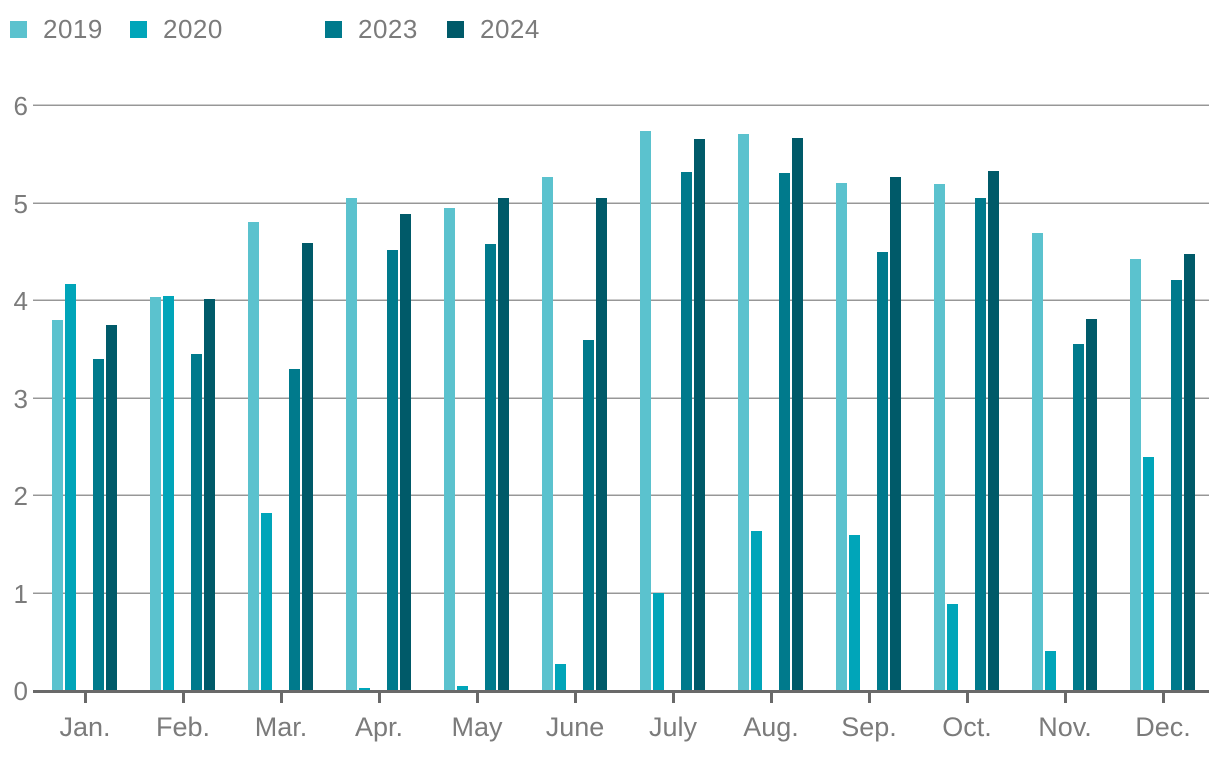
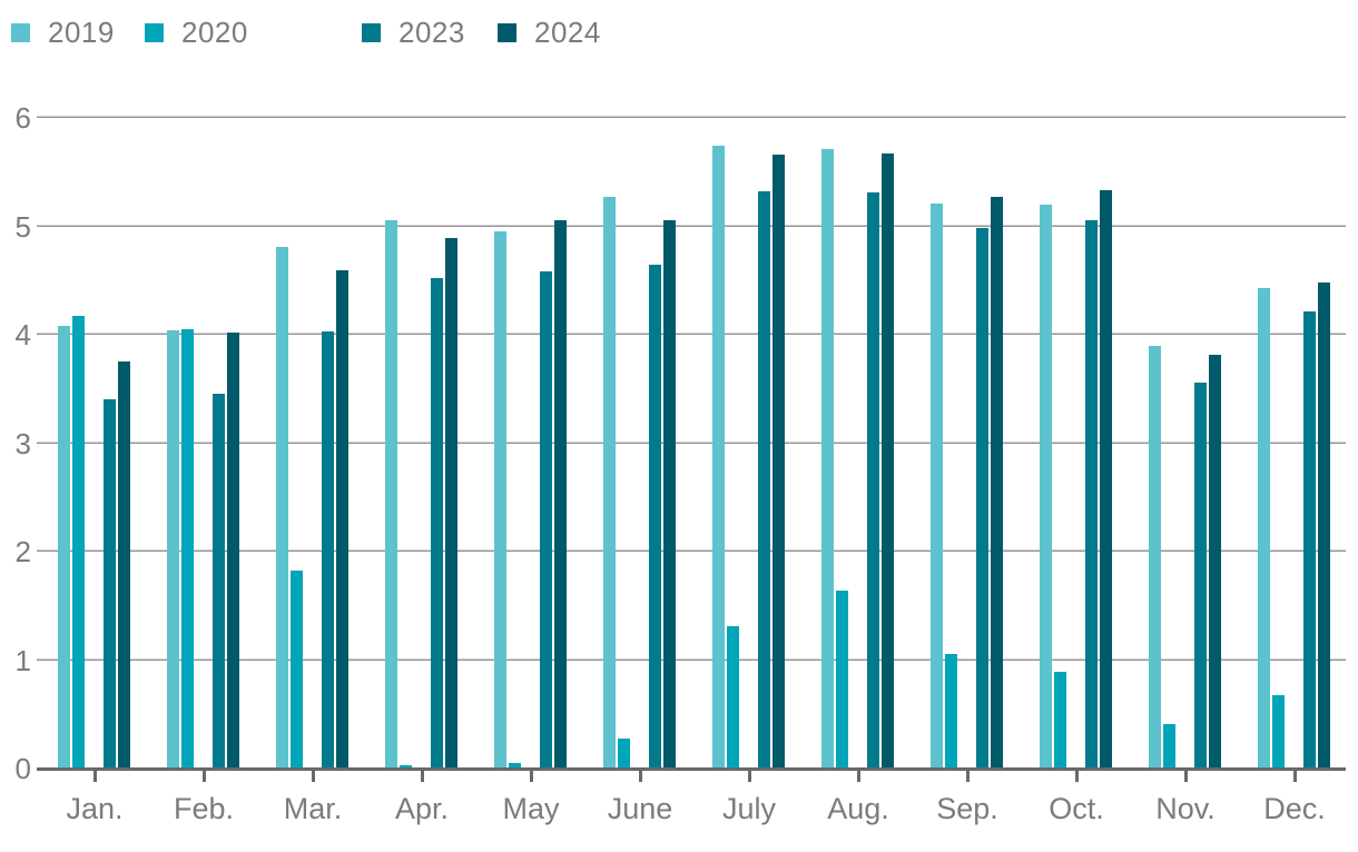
2019/Jan.: 3.8 -> 4.1
2023/Mar.: 3.3 -> 4.0
2023/June: 3.6 -> 4.7
2020/July: 1.0 -> 1.3
2020/Sep.: 1.6 -> 1.1
2023/Sep.: 4.5 -> 5.0
2019/Nov.: 4.7 -> 3.9
2020/Dec.: 2.4 -> 0.7
